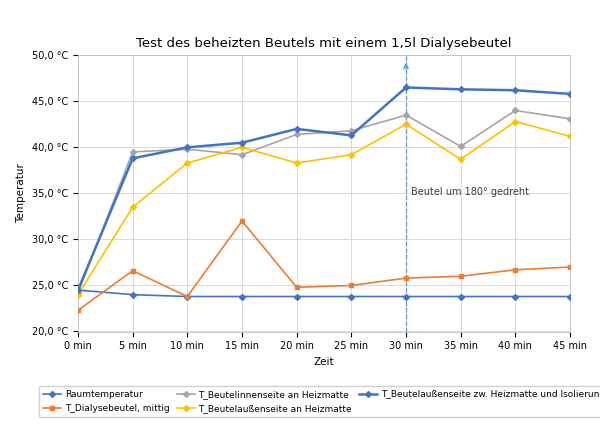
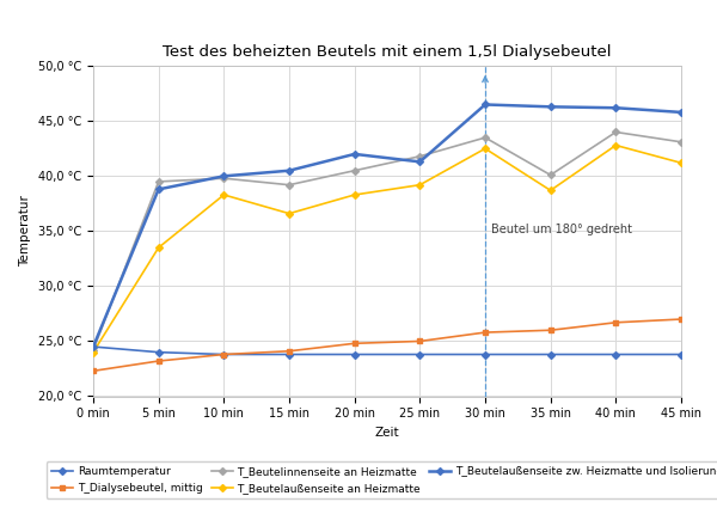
T_Dialysebeutel, mittig/5 min: 26,6 °C -> 23,2 °C
T_Dialysebeutel, mittig/15 min: 32,0 °C -> 24,1 °C
T_Beutelaußenseite an Heizmatte/15 min: 40,0 °C -> 36,6 °C
T_Beutelinnenseite an Heizmatte/20 min: 41,4 °C -> 40,5 °C
